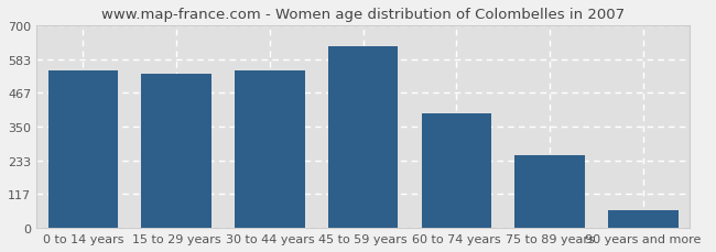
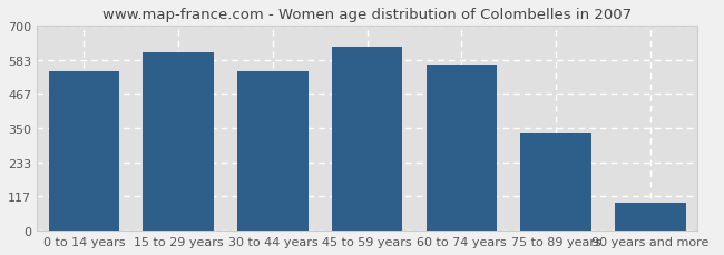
15 to 29 years: 533 -> 610
60 to 74 years: 395 -> 565
75 to 89 years: 252 -> 335
90 years and more: 62 -> 95
